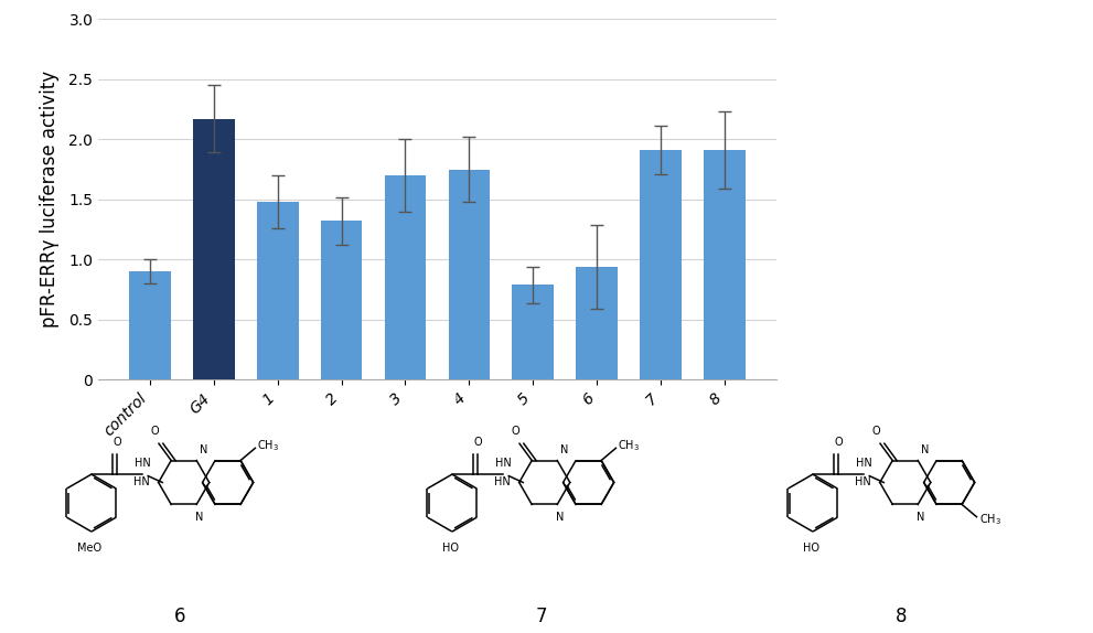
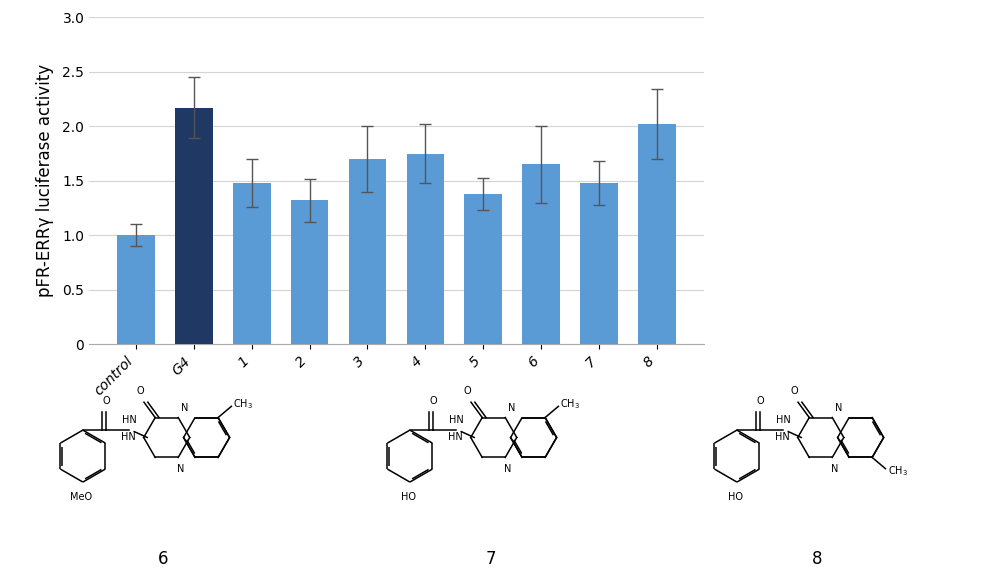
control: 0.90 -> 1.00
5: 0.79 -> 1.38
6: 0.94 -> 1.65
7: 1.91 -> 1.48
8: 1.91 -> 2.02
